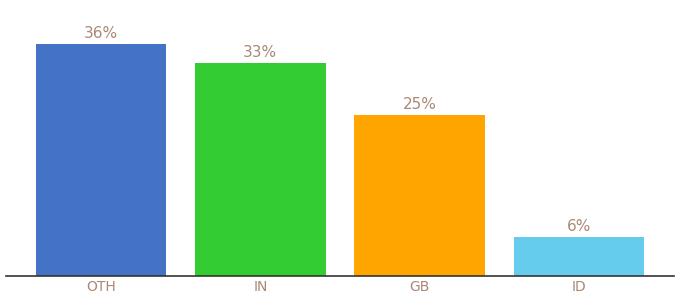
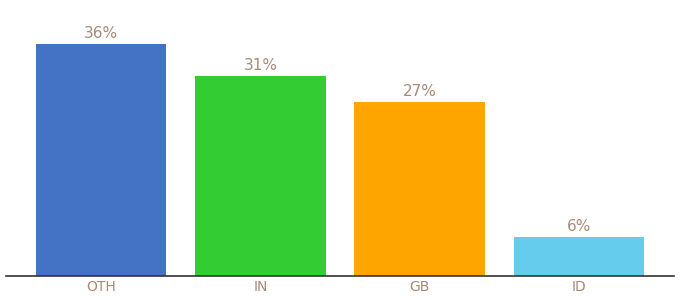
IN: 33% -> 31%
GB: 25% -> 27%
